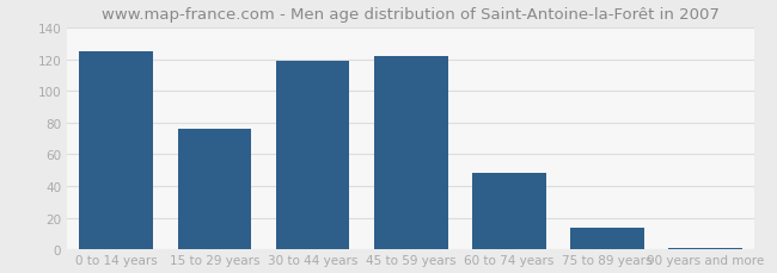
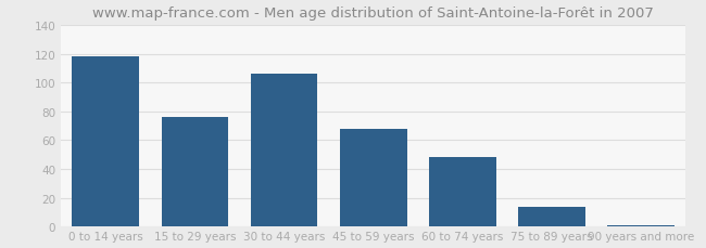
0 to 14 years: 125 -> 118
30 to 44 years: 119 -> 106
45 to 59 years: 122 -> 68
